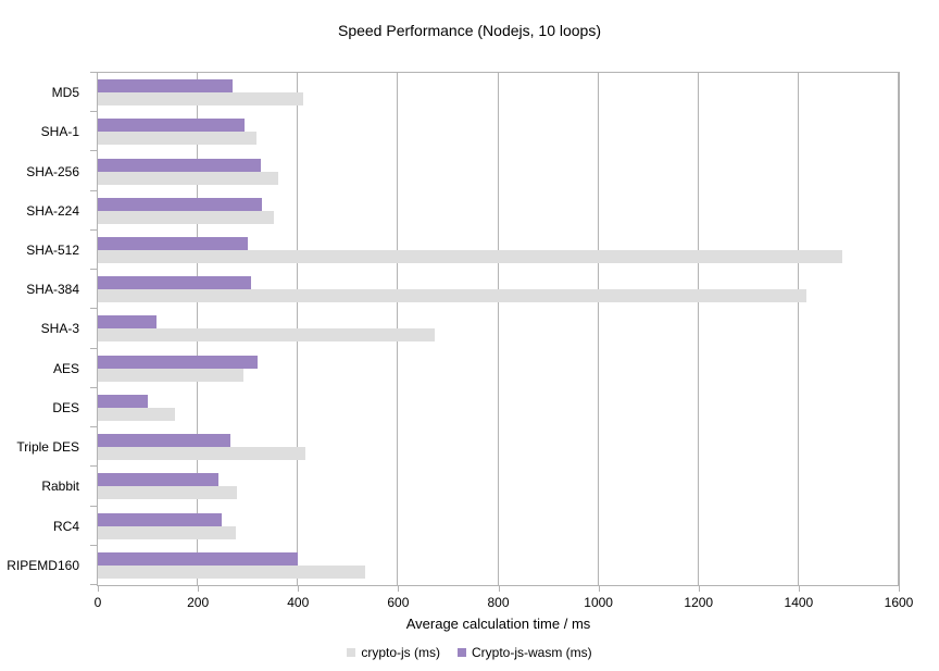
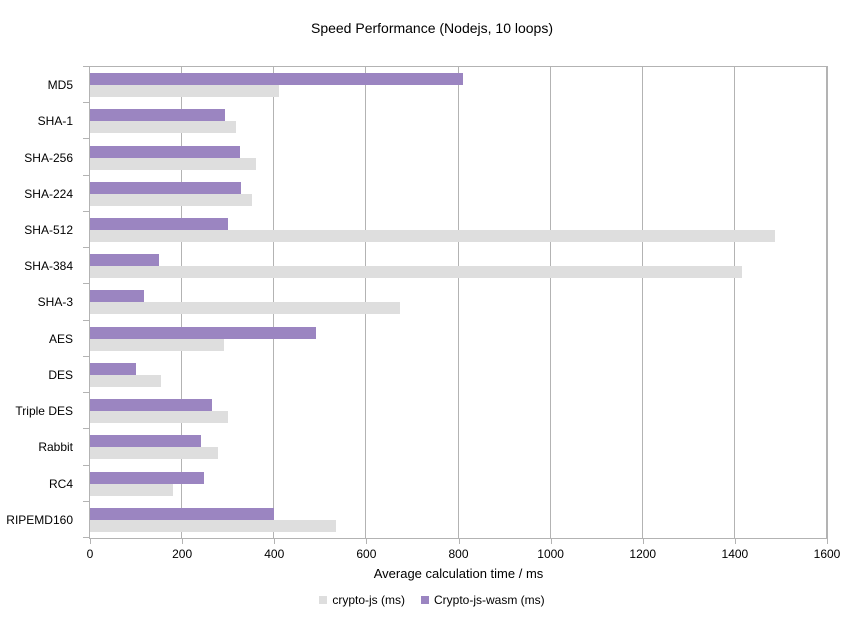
Crypto-js-wasm (ms)/MD5: 270 -> 810
Crypto-js-wasm (ms)/SHA-384: 310 -> 150
Crypto-js-wasm (ms)/AES: 320 -> 490
crypto-js (ms)/Triple DES: 410 -> 300
crypto-js (ms)/RC4: 280 -> 180
